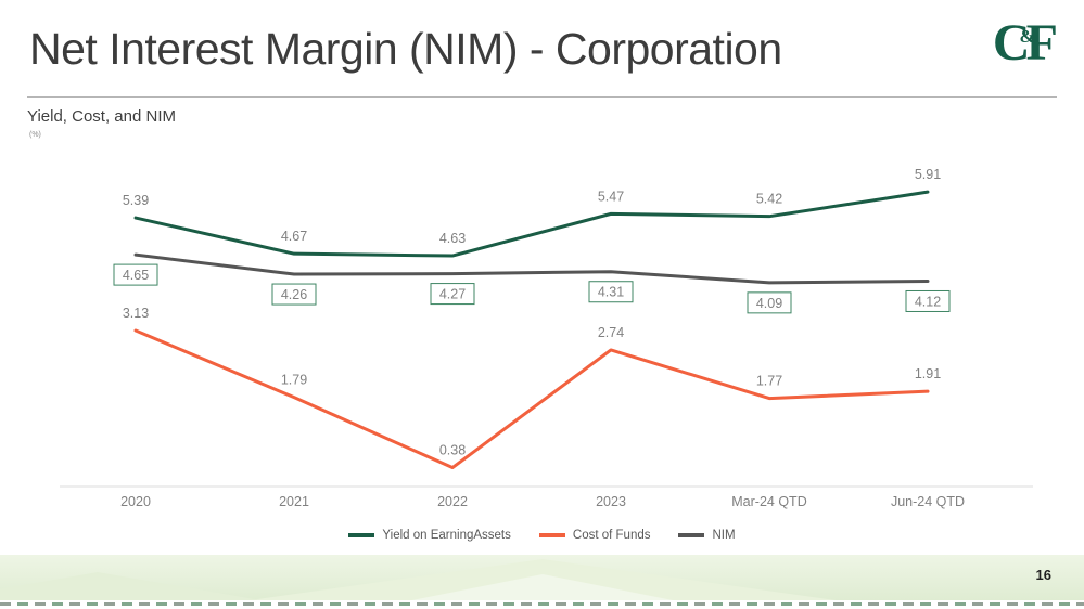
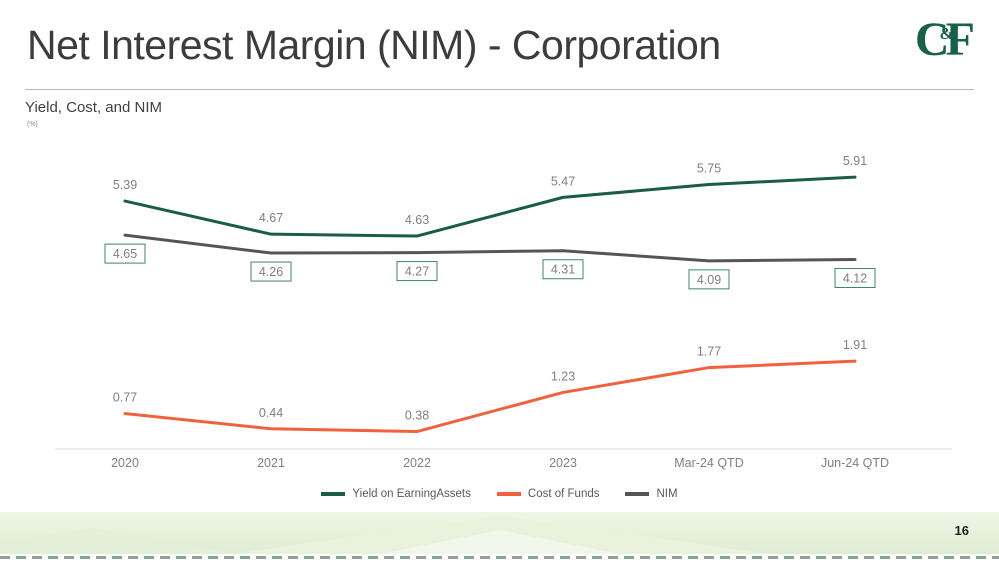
Cost of Funds/2020: 3.13 -> 0.77
Cost of Funds/2021: 1.79 -> 0.44
Cost of Funds/2023: 2.74 -> 1.23
Yield on EarningAssets/Mar-24 QTD: 5.42 -> 5.75
